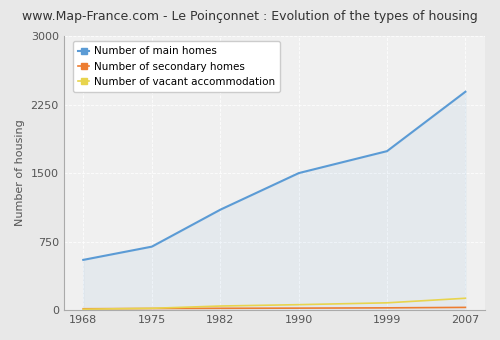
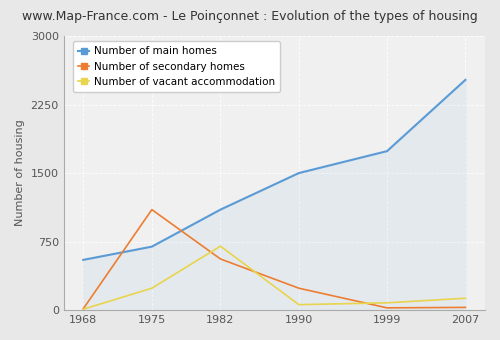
Number of secondary homes/1975: 20 -> 1100
Number of vacant accommodation/1975: 20 -> 240
Number of secondary homes/1982: 20 -> 560
Number of vacant accommodation/1982: 40 -> 700
Number of secondary homes/1990: 20 -> 240
Number of main homes/2007: 2390 -> 2520
